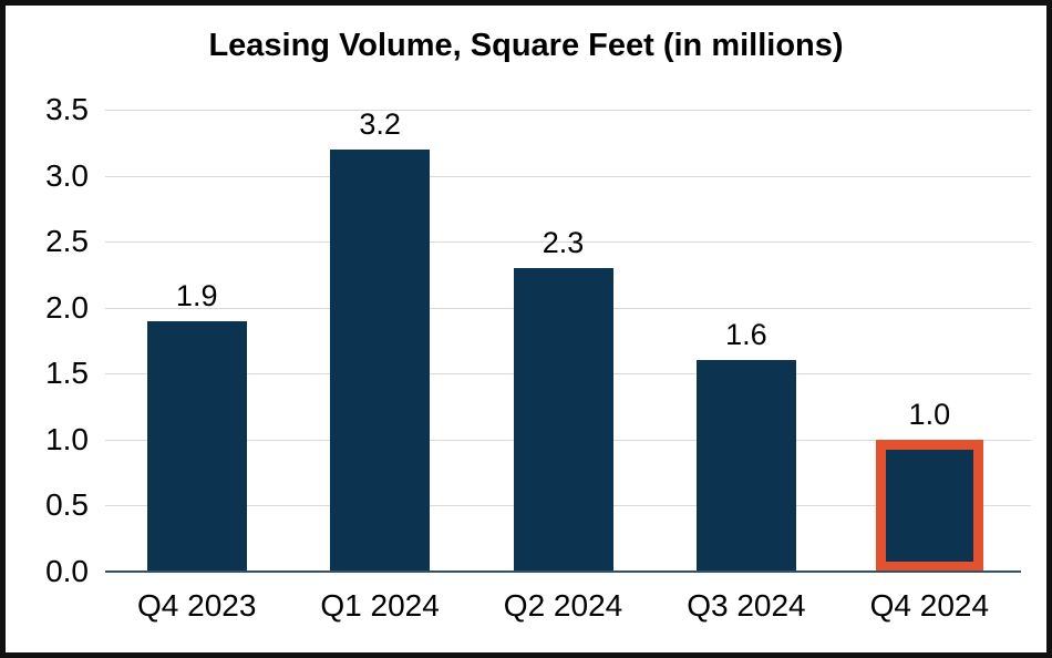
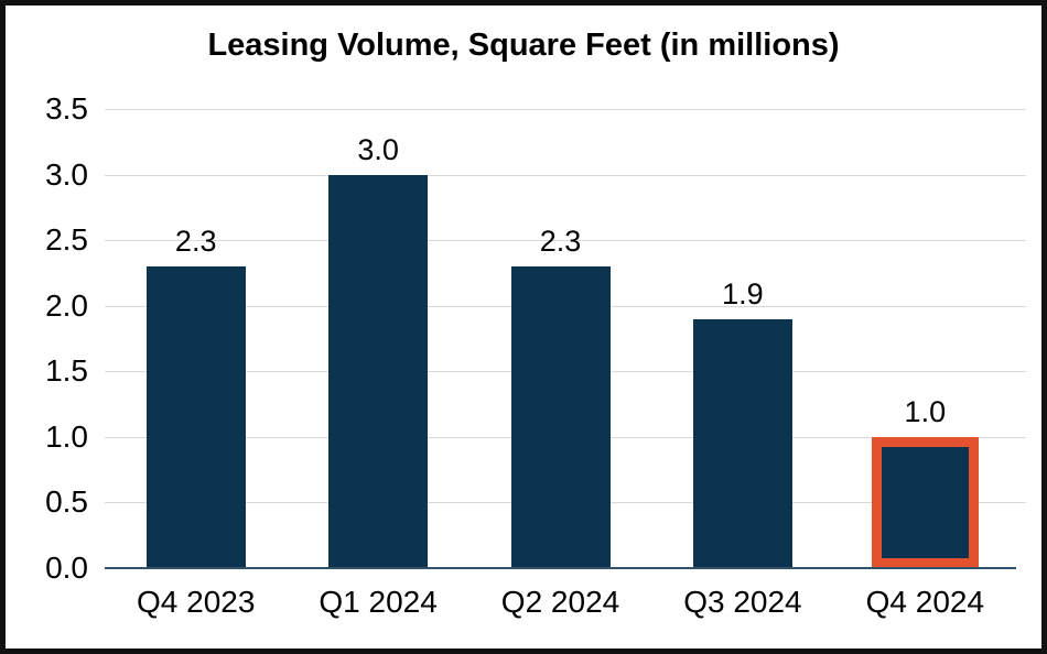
Q4 2023: 1.9 -> 2.3
Q1 2024: 3.2 -> 3.0
Q3 2024: 1.6 -> 1.9
